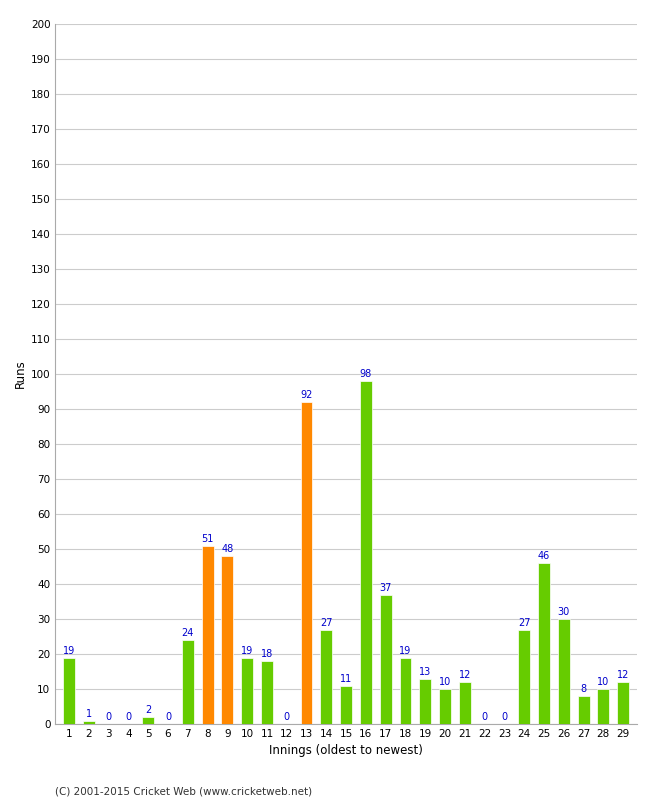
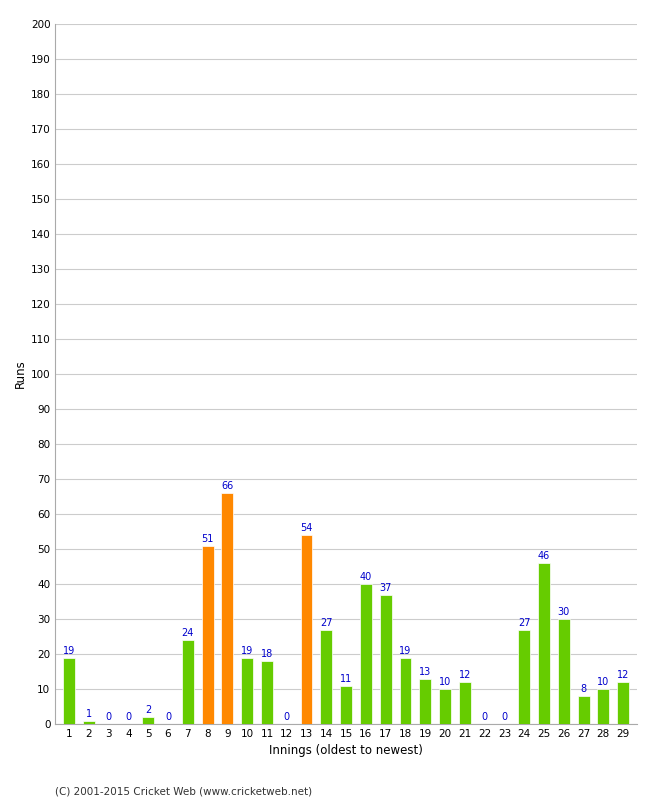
9: 48 -> 66
13: 92 -> 54
16: 98 -> 40
